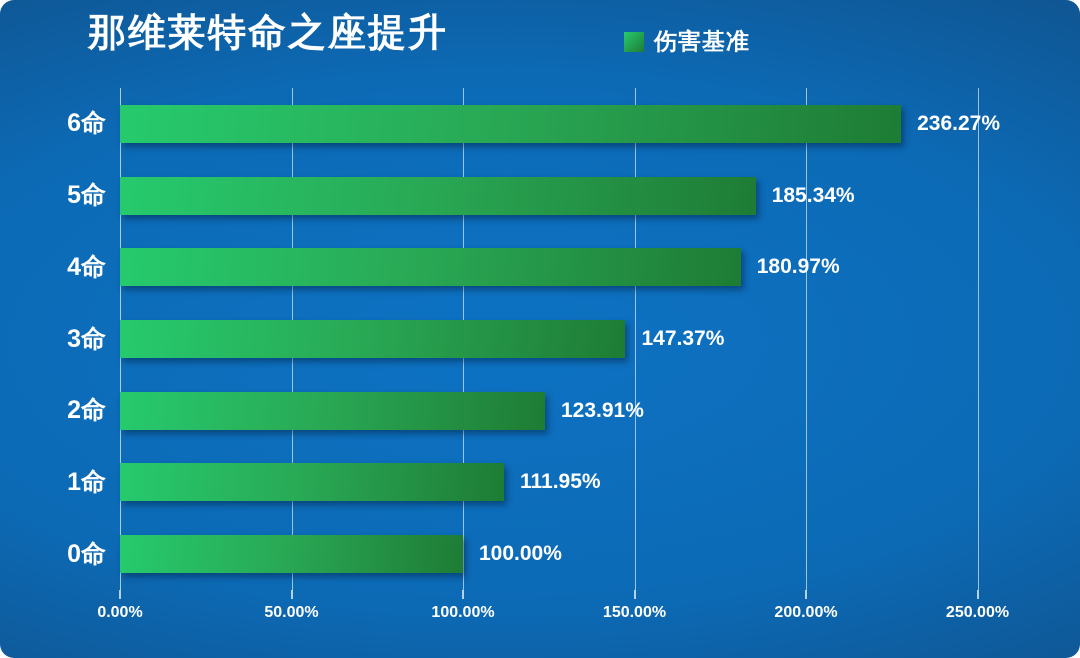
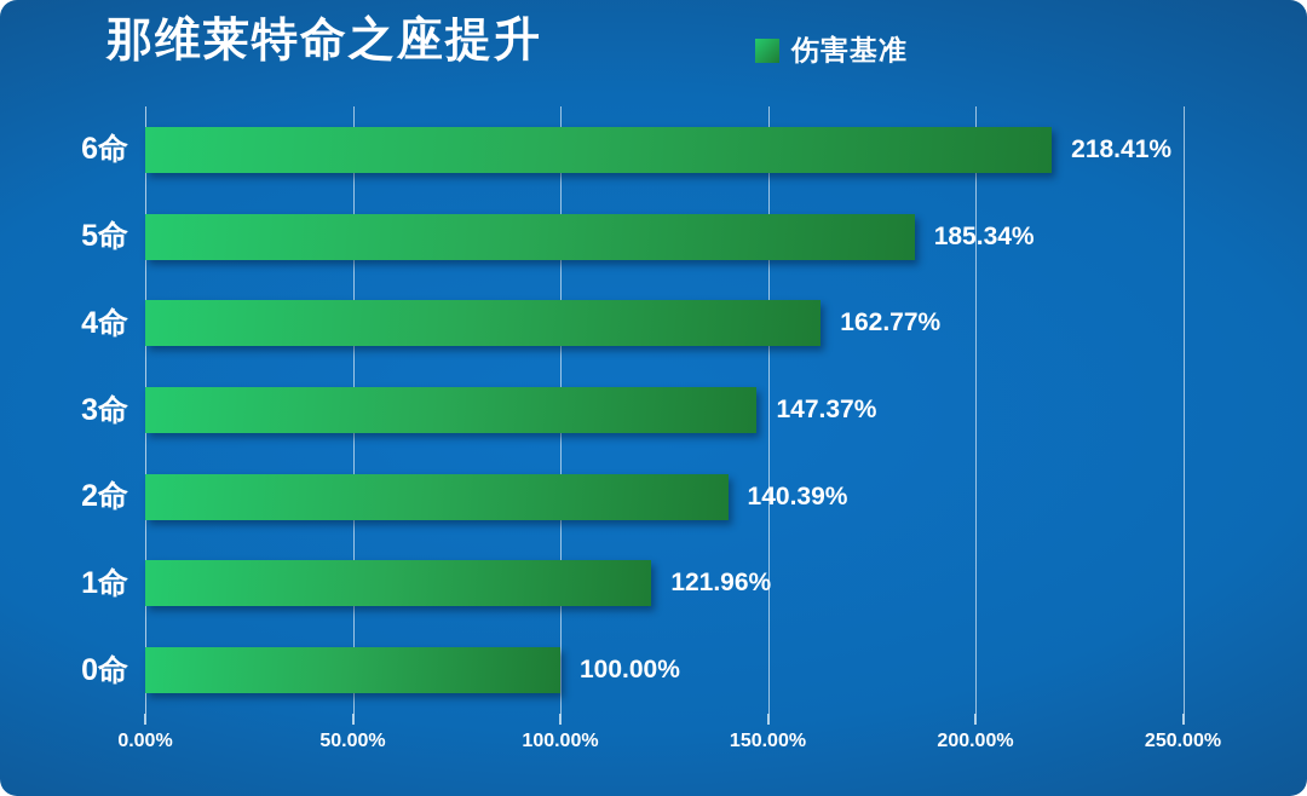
6命: 236.27% -> 218.41%
4命: 180.97% -> 162.77%
2命: 123.91% -> 140.39%
1命: 111.95% -> 121.96%
